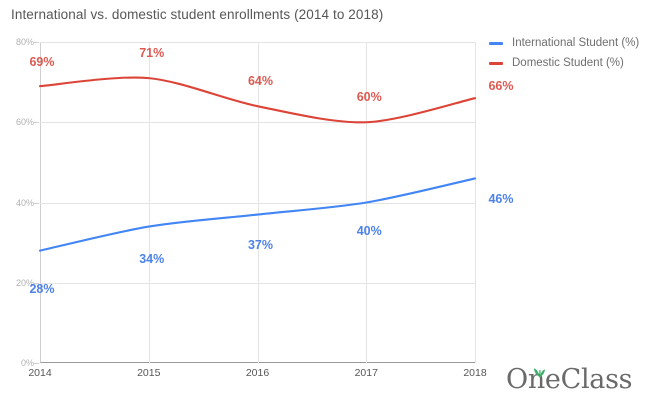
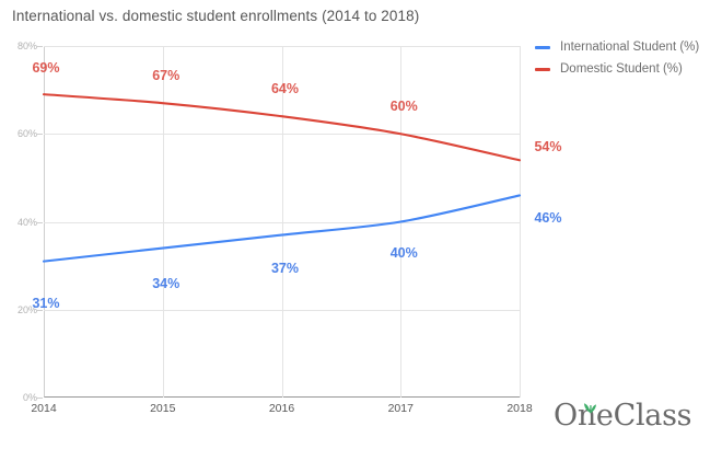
International Student (%)/2014: 28% -> 31%
Domestic Student (%)/2015: 71% -> 67%
Domestic Student (%)/2018: 66% -> 54%
